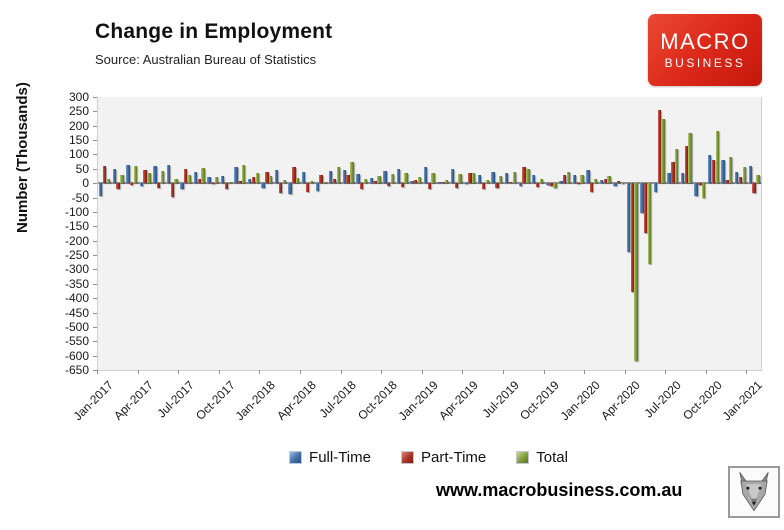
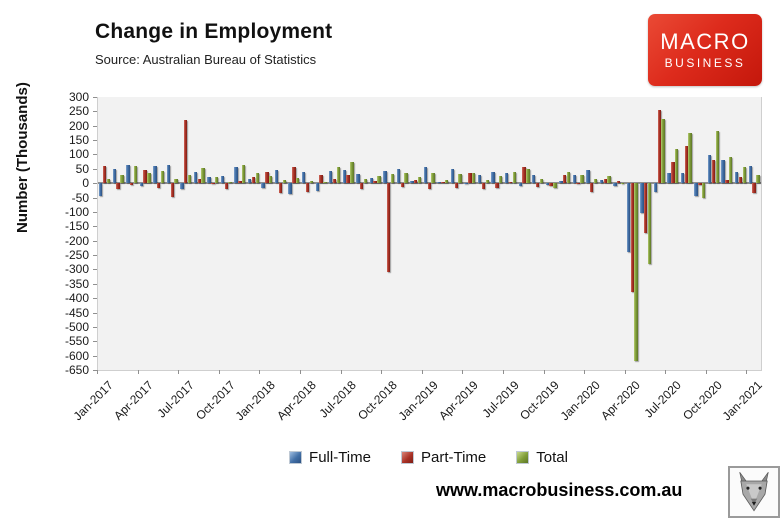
Part-Time/Jul-2017: 50 -> 220
Part-Time/Oct-2018: -10 -> -310
